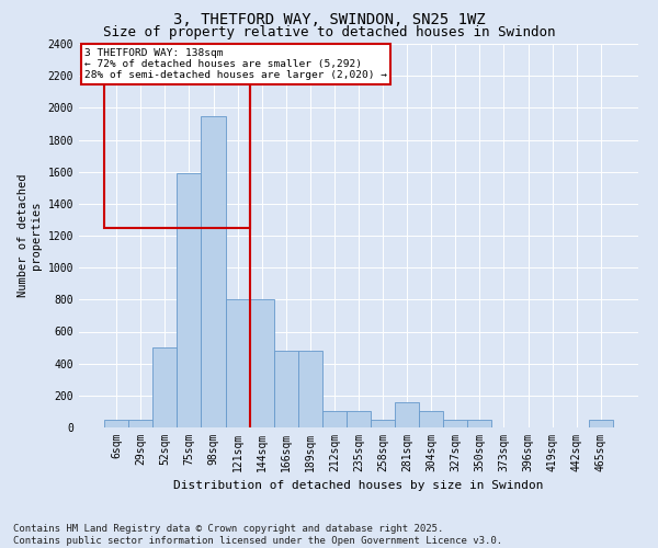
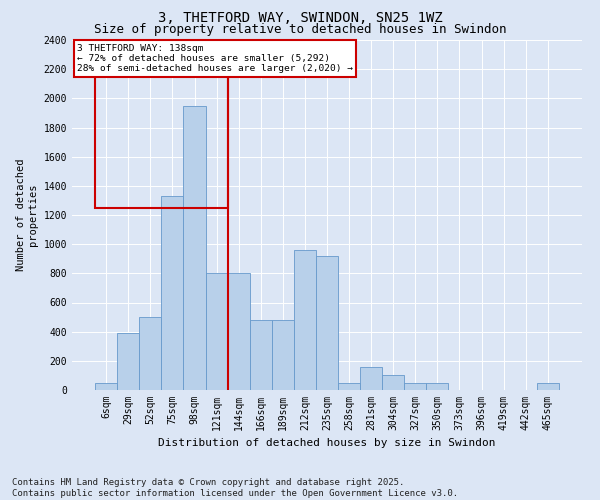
29sqm: 50 -> 390
75sqm: 1590 -> 1330
212sqm: 100 -> 960
235sqm: 100 -> 920
